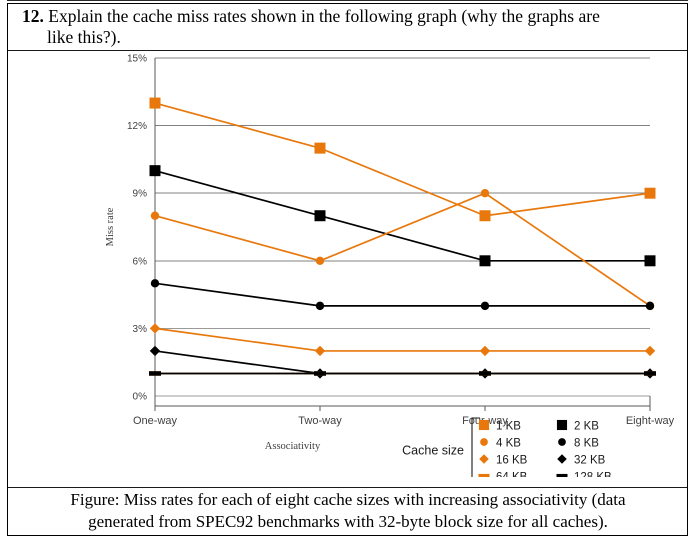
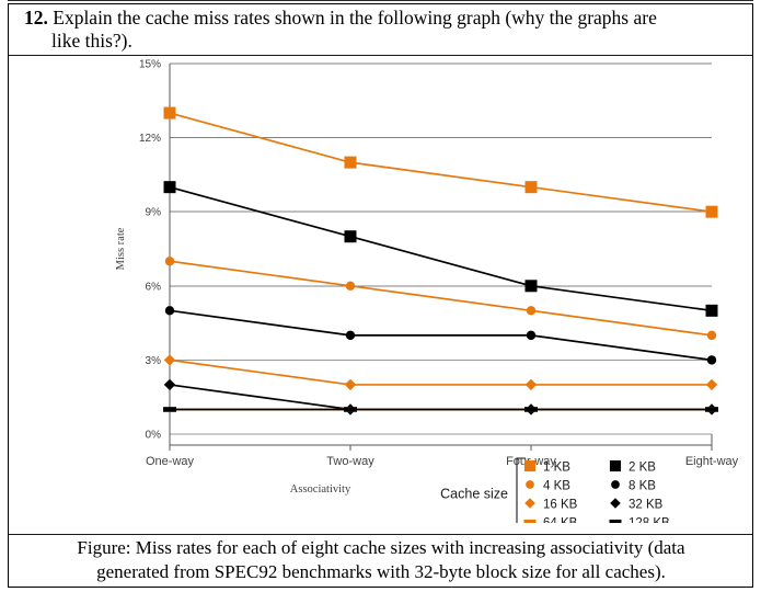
4 KB/One-way: 8% -> 7%
1 KB/Four-way: 8% -> 10%
4 KB/Four-way: 9% -> 5%
2 KB/Eight-way: 6% -> 5%
8 KB/Eight-way: 4% -> 3%
